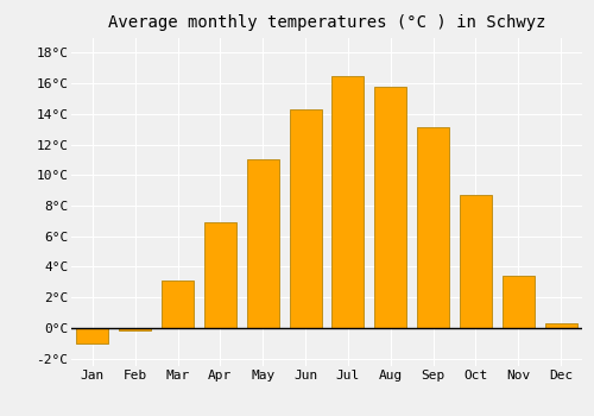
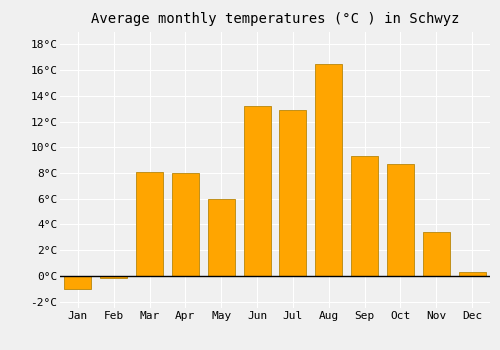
Mar: 3.1°C -> 8.1°C
Apr: 6.9°C -> 8.0°C
May: 11.0°C -> 6.0°C
Jun: 14.3°C -> 13.2°C
Jul: 16.5°C -> 12.9°C
Aug: 15.8°C -> 16.5°C
Sep: 13.1°C -> 9.3°C
